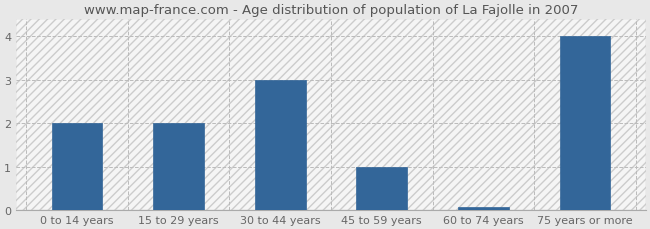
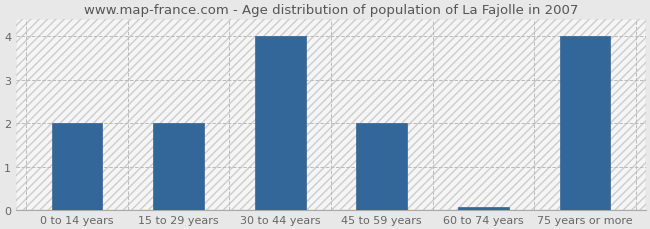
30 to 44 years: 3.00 -> 4.00
45 to 59 years: 1.00 -> 2.00
